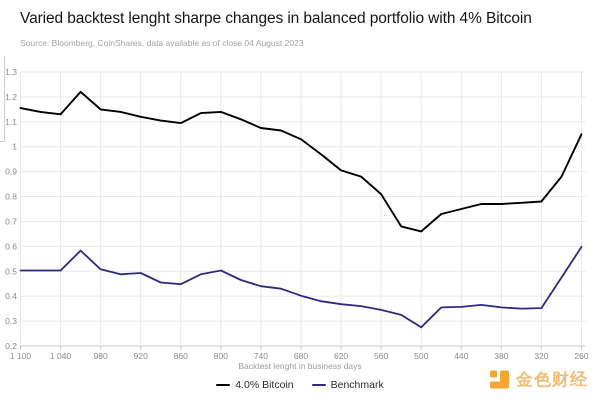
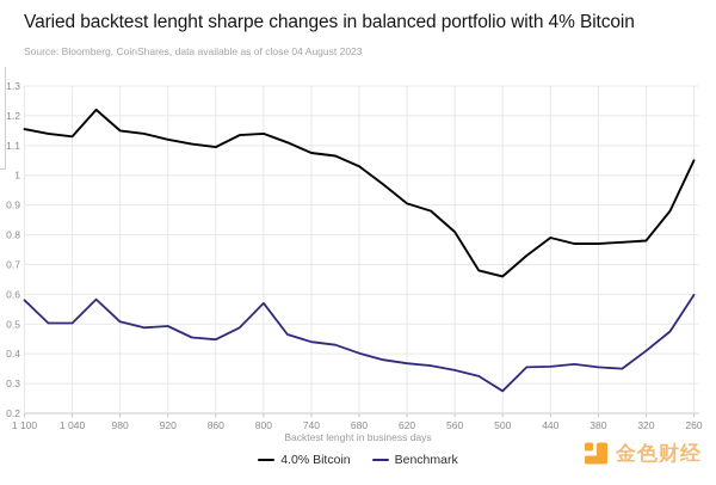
Benchmark/1100: 0.50 -> 0.58
Benchmark/800: 0.50 -> 0.57
4.0% Bitcoin/440: 0.75 -> 0.79
Benchmark/320: 0.35 -> 0.41
